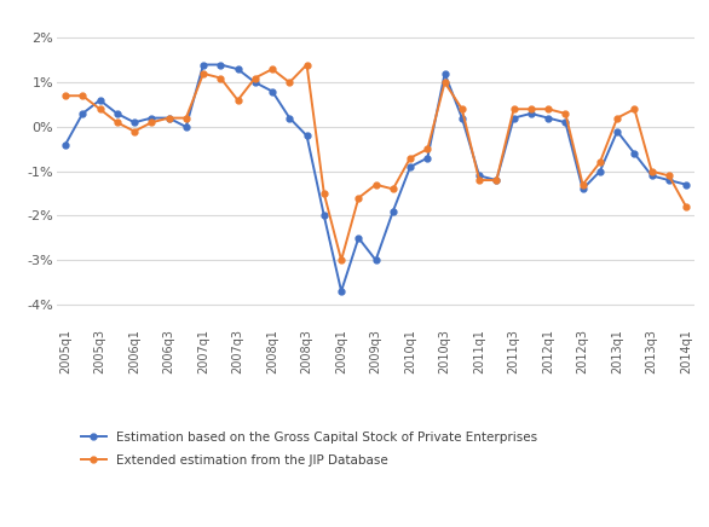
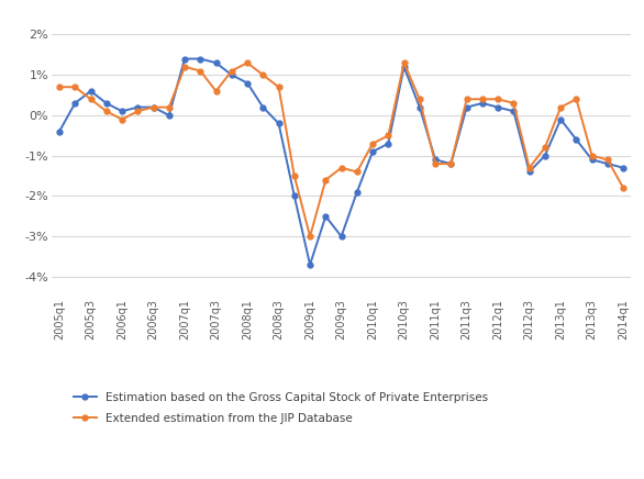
Extended estimation from the JIP Database/2008q3: 1.4% -> 0.7%
Extended estimation from the JIP Database/2010q3: 1.0% -> 1.3%
